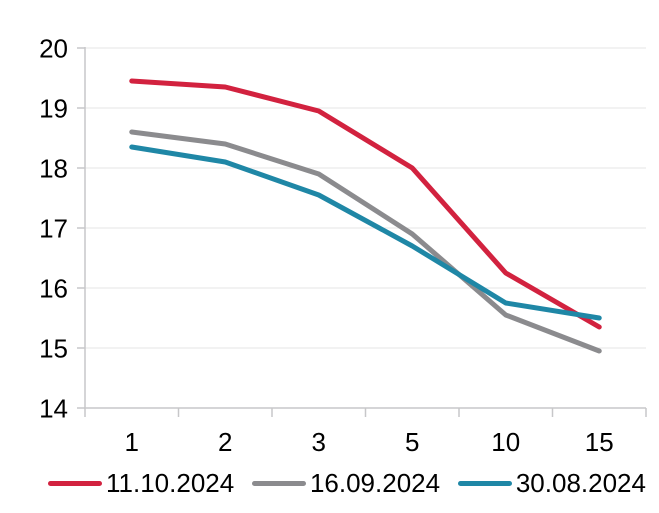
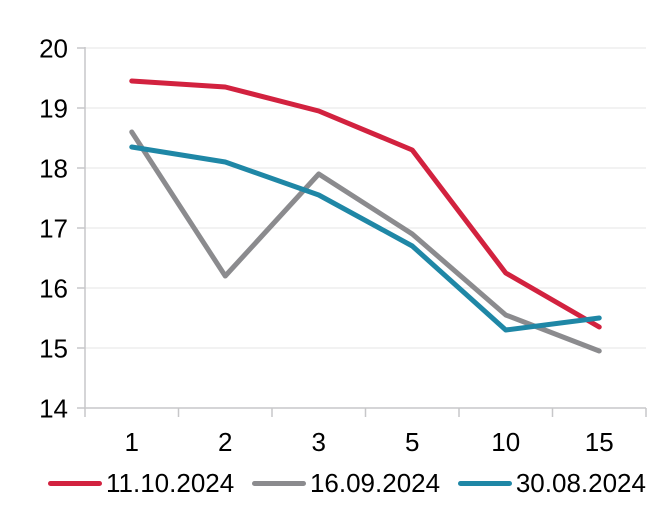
16.09.2024/2: 18.4 -> 16.2
11.10.2024/5: 18.0 -> 18.3
30.08.2024/10: 15.8 -> 15.3
